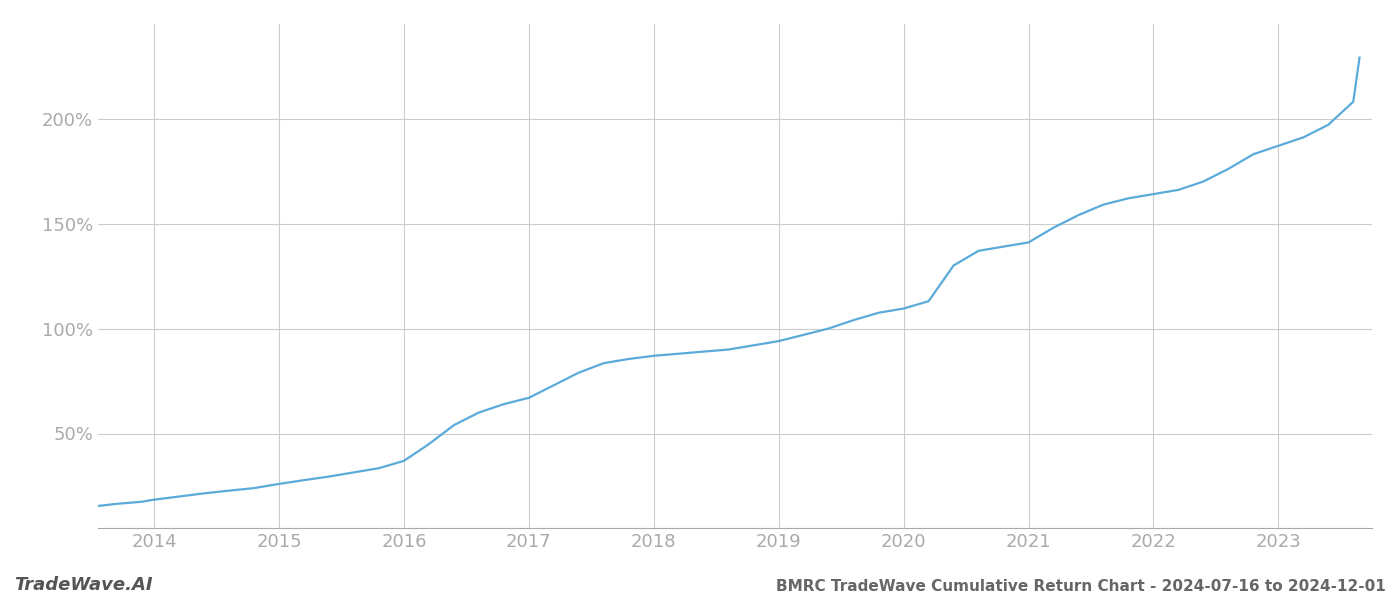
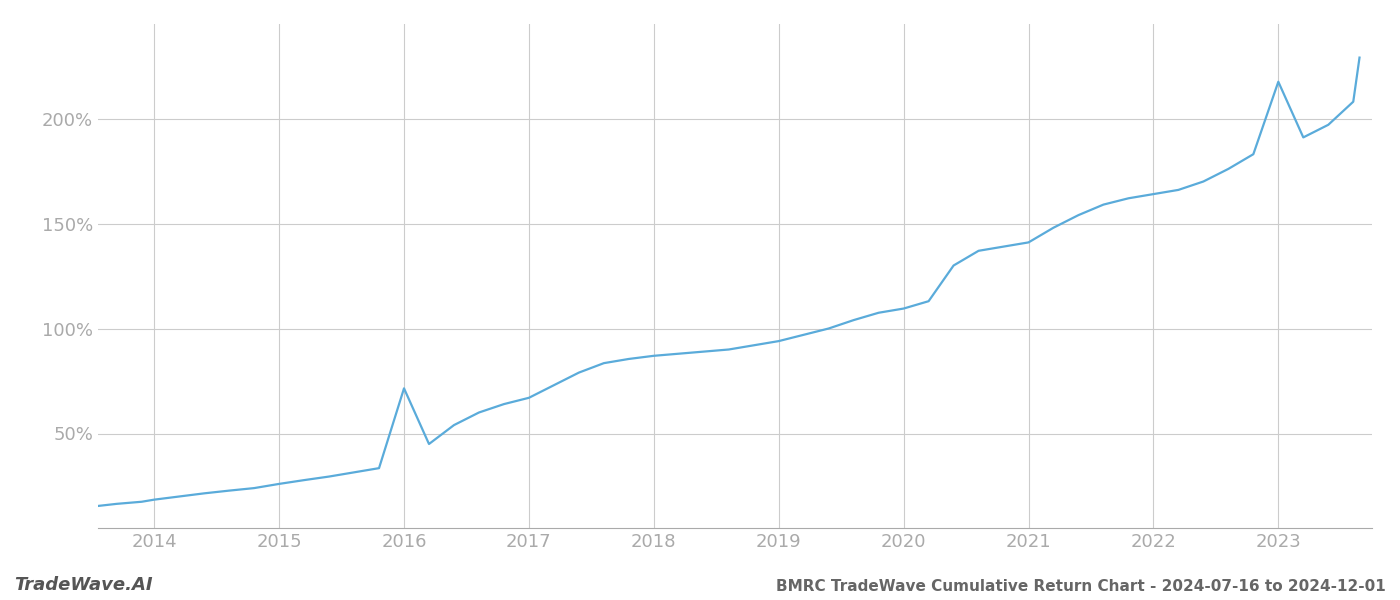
2016: 37.0% -> 71.5%
2023: 187.0% -> 217.5%
